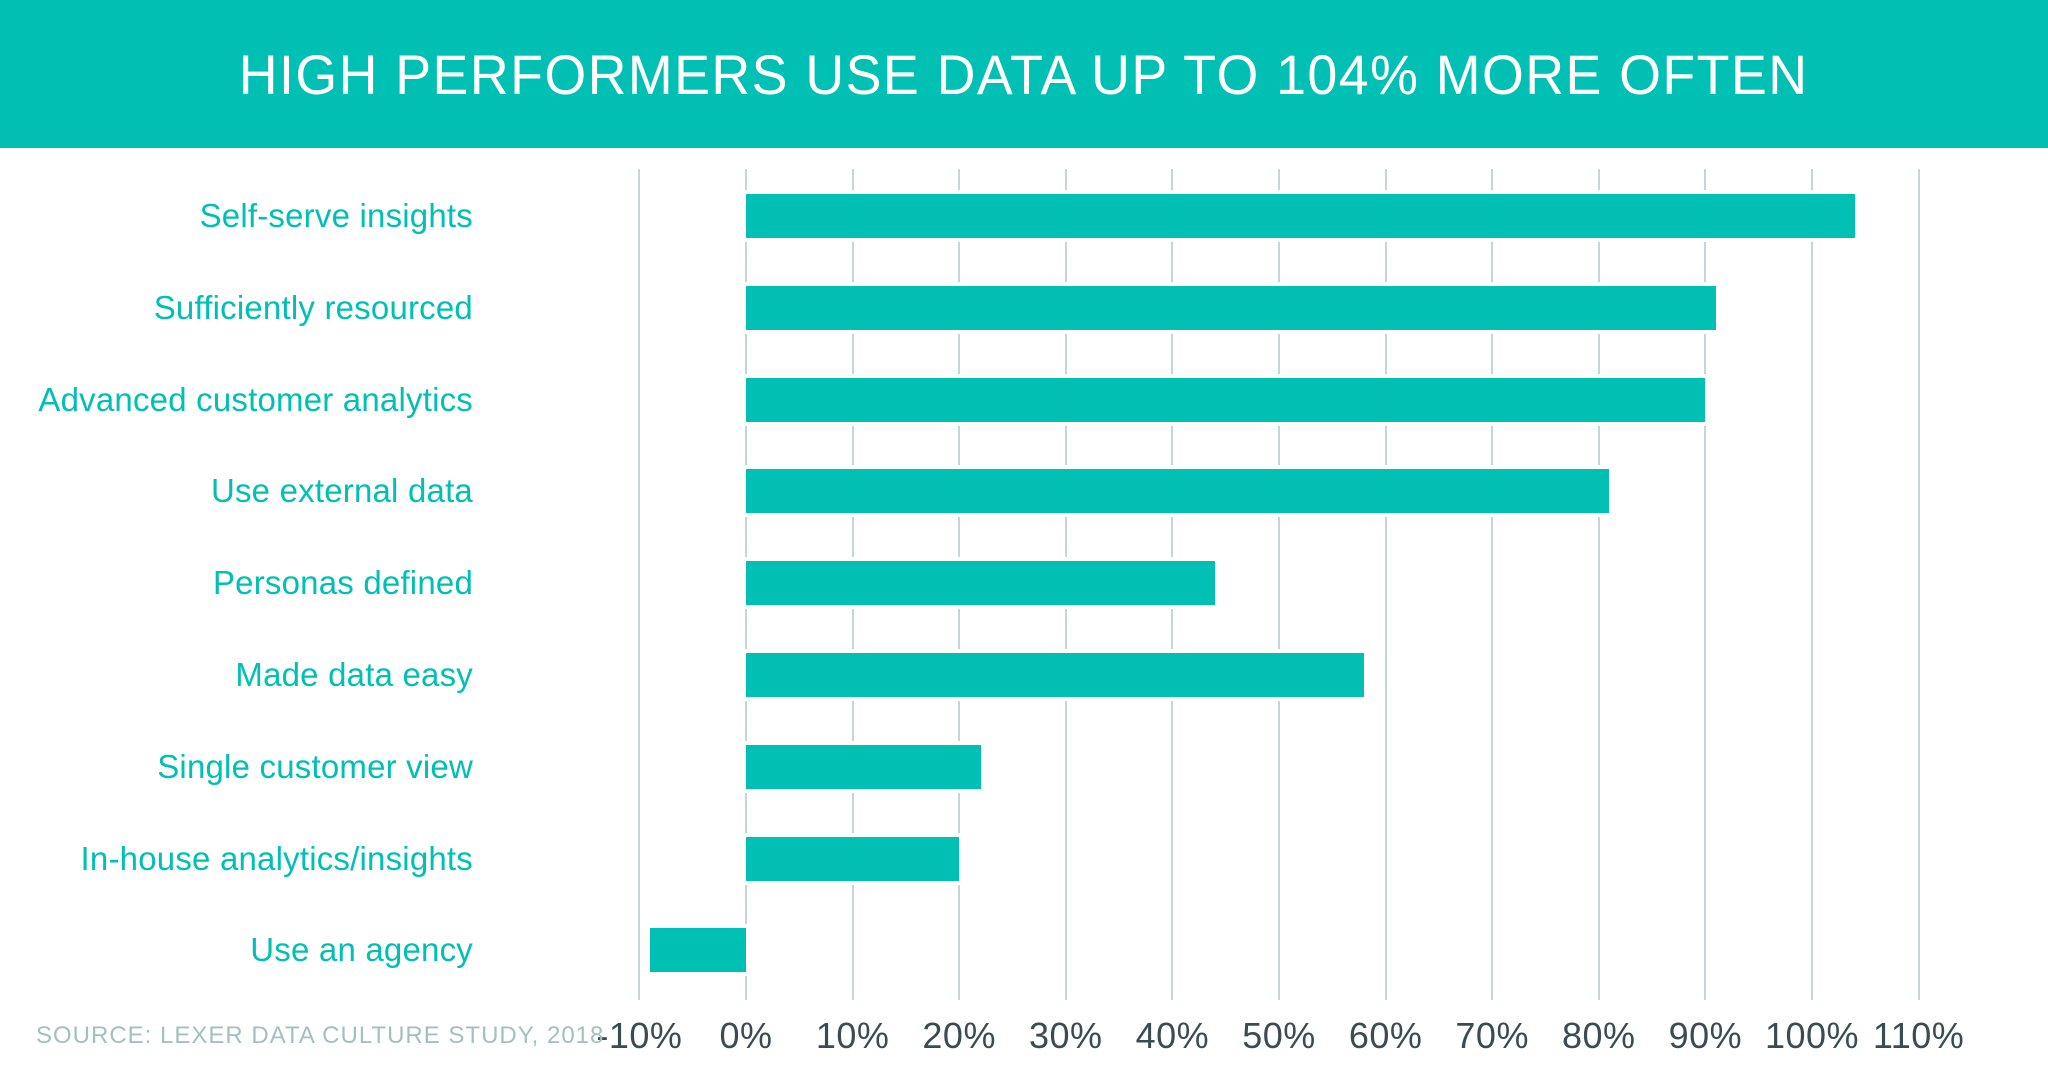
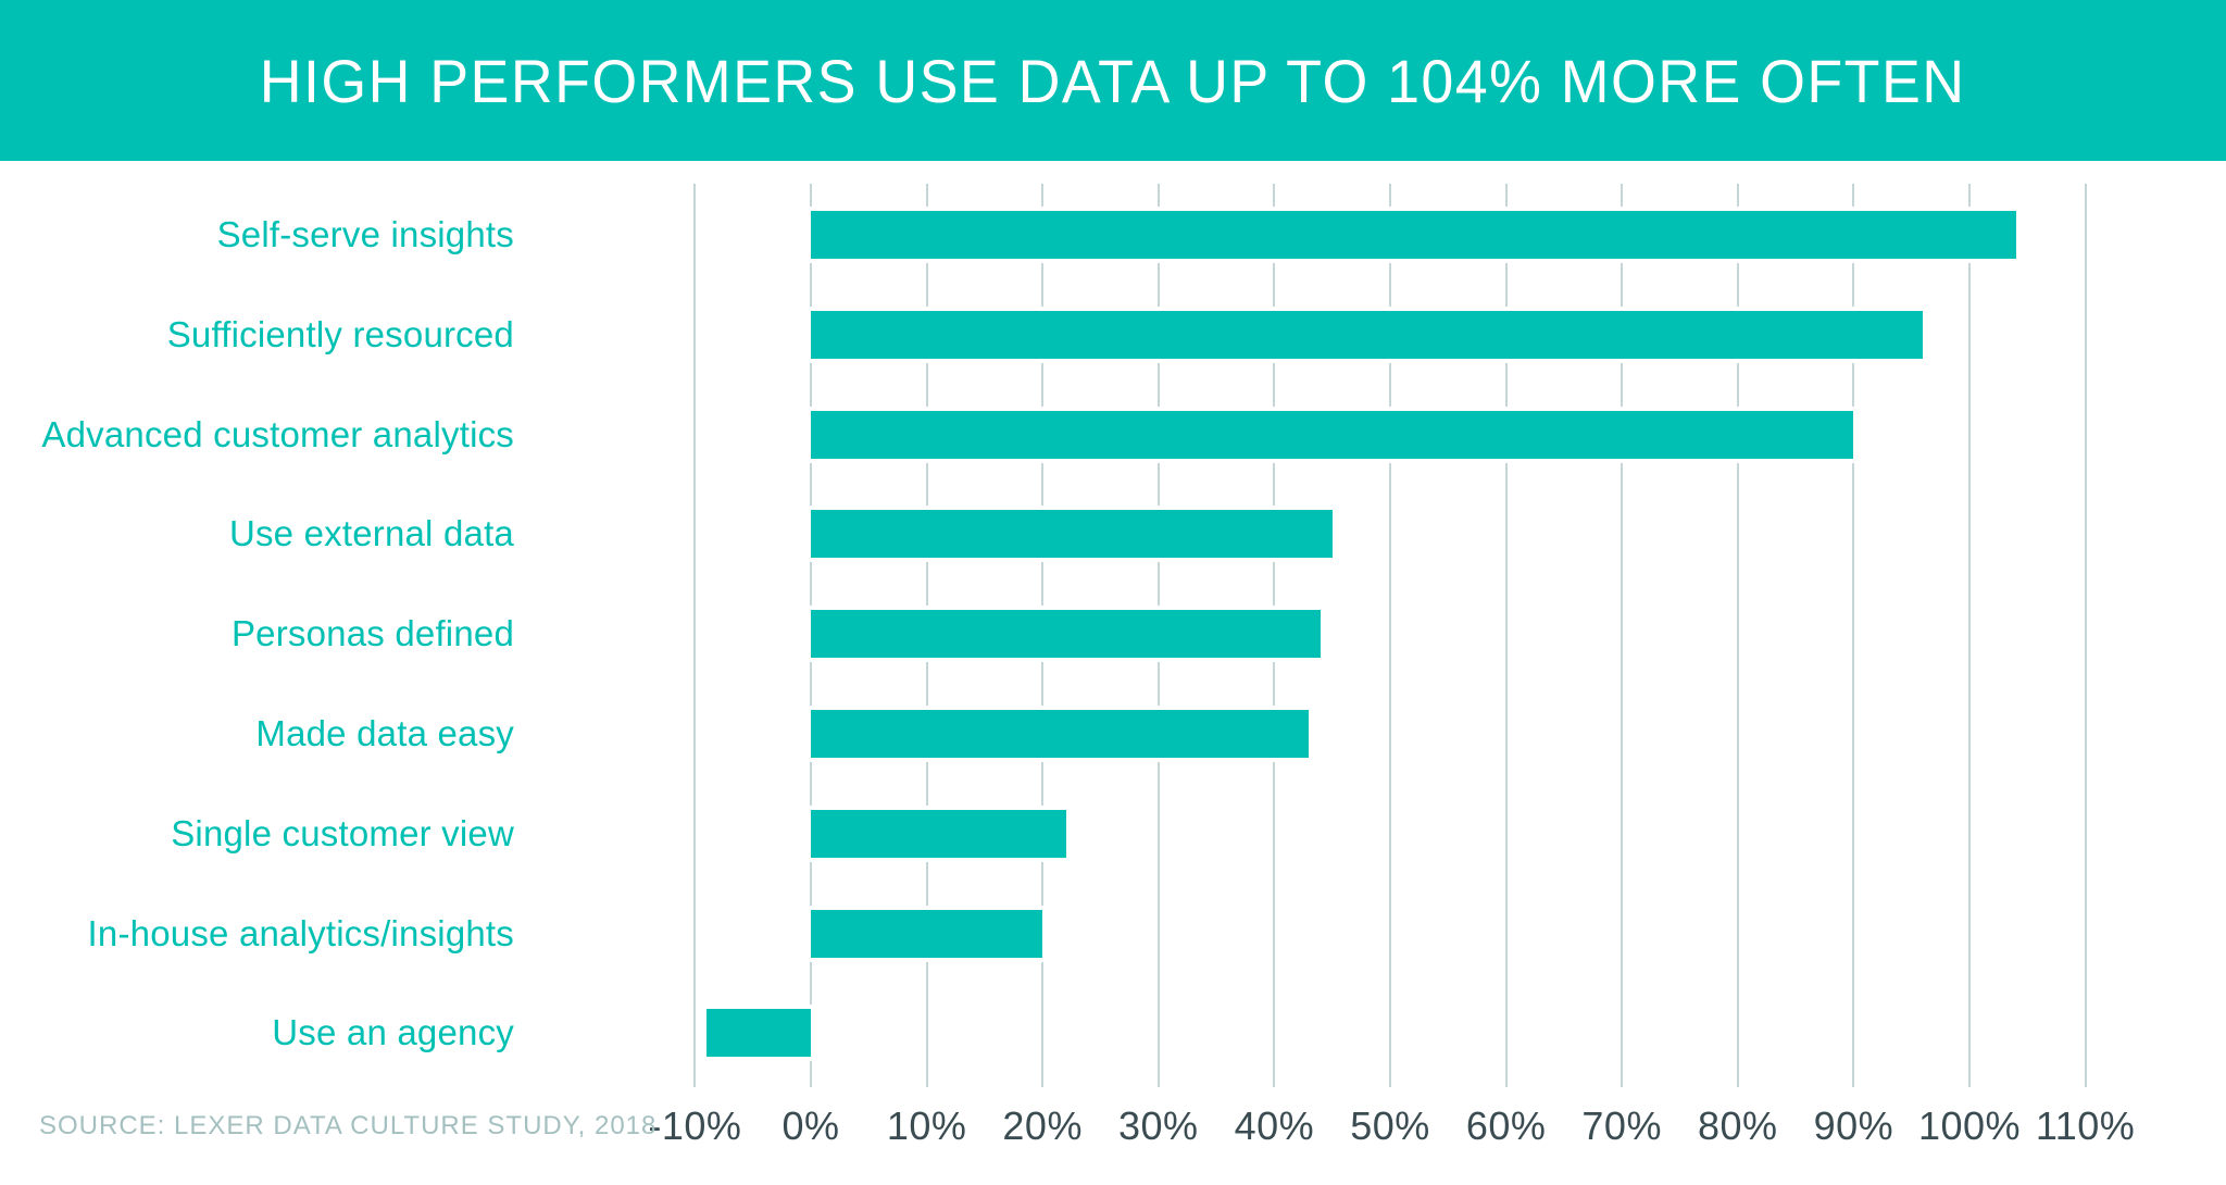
Sufficiently resourced: 91% -> 96%
Use external data: 81% -> 45%
Made data easy: 58% -> 43%
